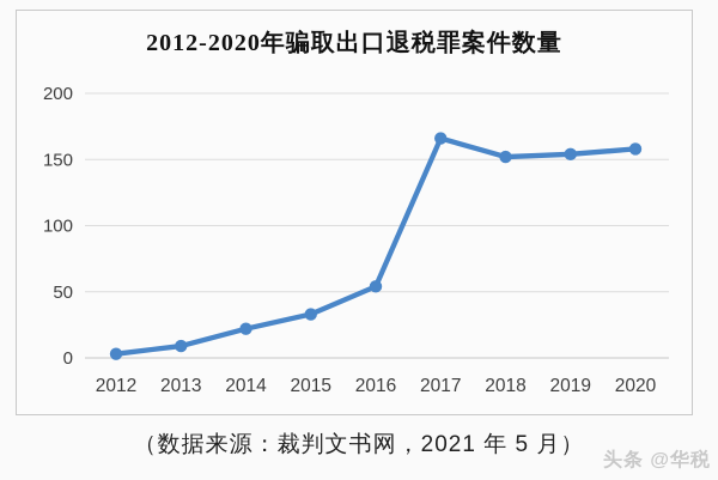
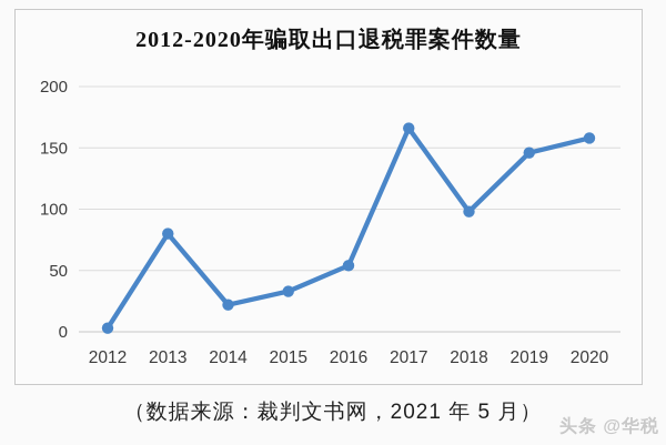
2013: 9 -> 80
2018: 152 -> 98
2019: 154 -> 146
